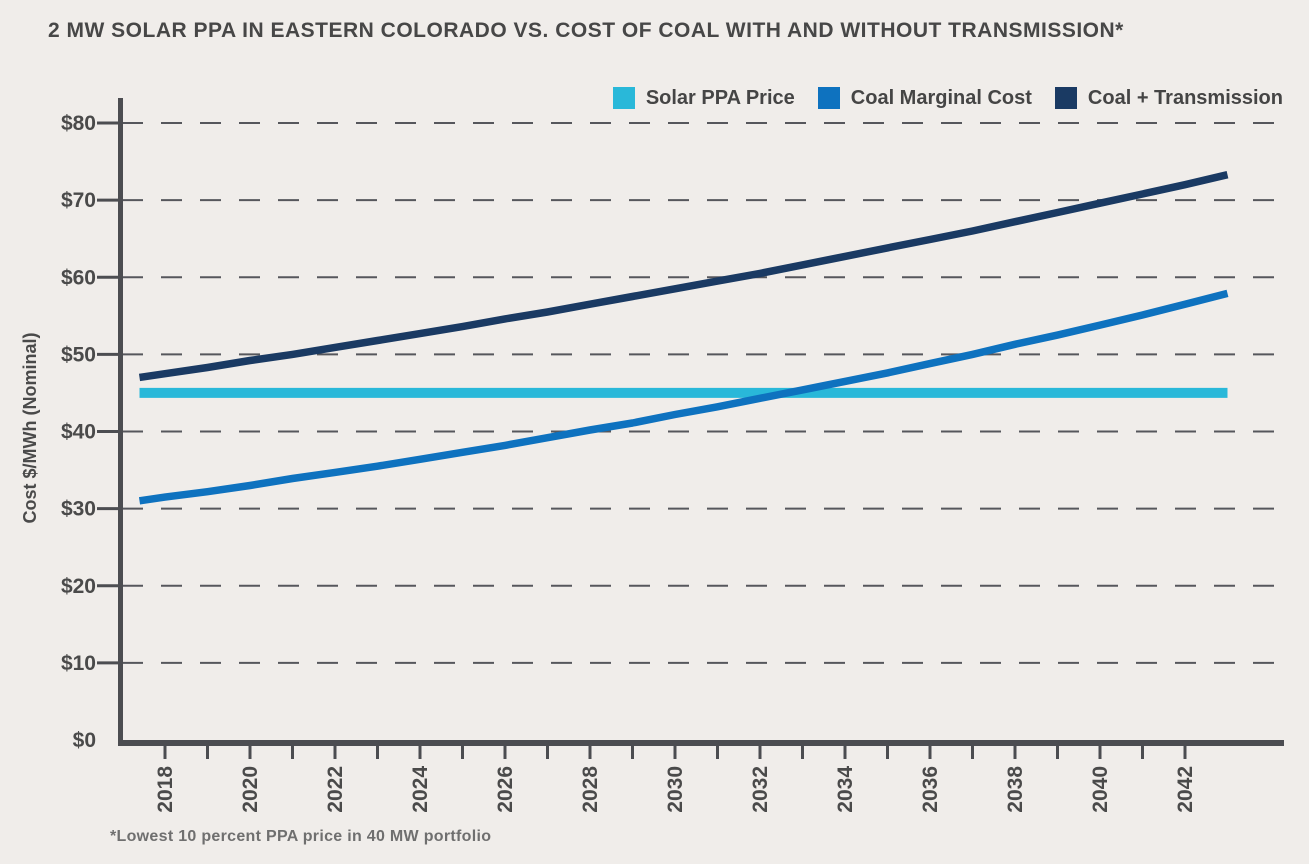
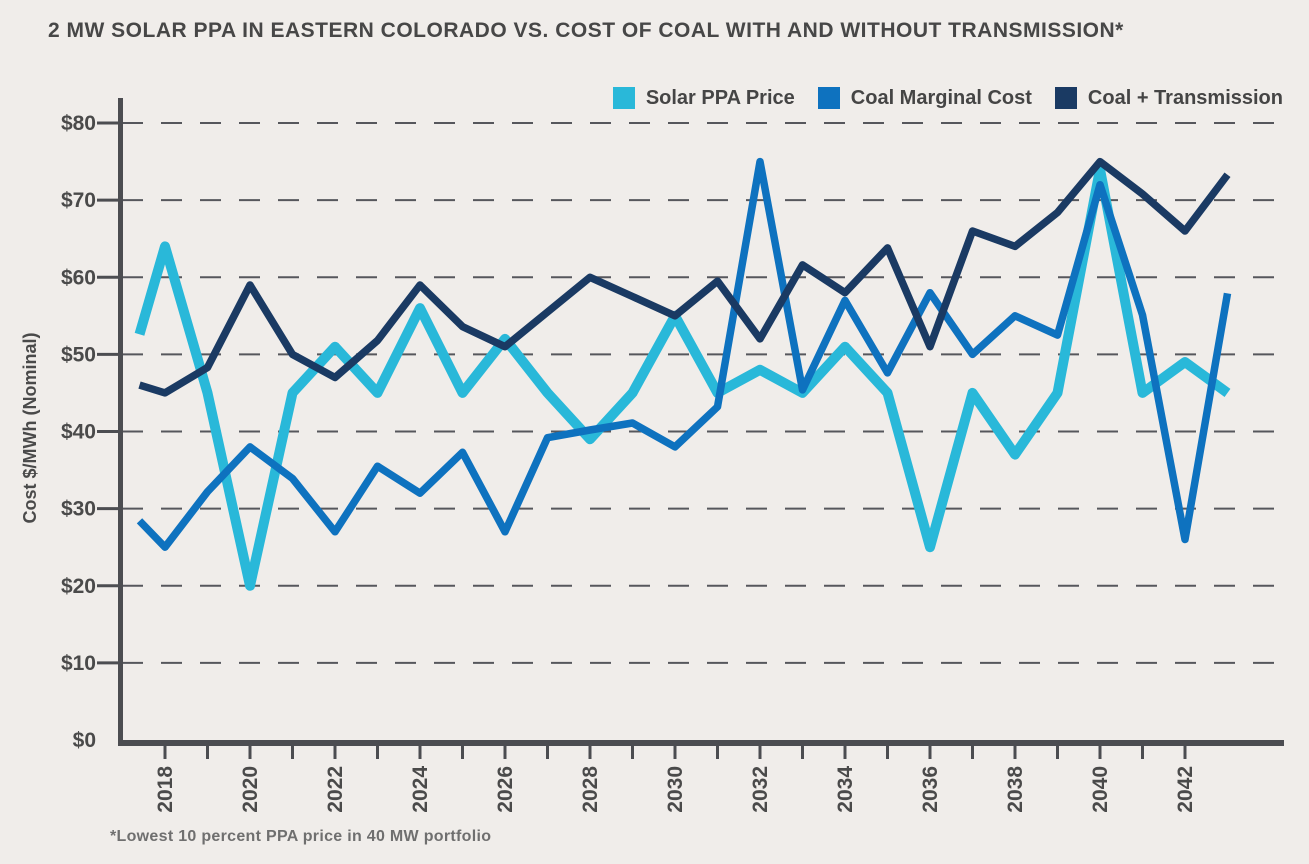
Solar PPA Price/2018: $45 -> $64
Coal Marginal Cost/2018: $32 -> $25
Coal + Transmission/2018: $48 -> $45
Solar PPA Price/2020: $45 -> $20
Coal Marginal Cost/2020: $33 -> $38
Coal + Transmission/2020: $49 -> $59
Solar PPA Price/2022: $45 -> $51
Coal Marginal Cost/2022: $35 -> $27
Coal + Transmission/2022: $51 -> $47
Solar PPA Price/2024: $45 -> $56
Coal Marginal Cost/2024: $36 -> $32
Coal + Transmission/2024: $53 -> $59
Solar PPA Price/2026: $45 -> $52
Coal Marginal Cost/2026: $38 -> $27
Coal + Transmission/2026: $55 -> $51
Solar PPA Price/2028: $45 -> $39
Coal + Transmission/2028: $56 -> $60
Solar PPA Price/2030: $45 -> $55
Coal Marginal Cost/2030: $42 -> $38
Coal + Transmission/2030: $58 -> $55
Solar PPA Price/2032: $45 -> $48
Coal Marginal Cost/2032: $44 -> $75
Coal + Transmission/2032: $60 -> $52
Solar PPA Price/2034: $45 -> $51
Coal Marginal Cost/2034: $46 -> $57
Coal + Transmission/2034: $63 -> $58
Solar PPA Price/2036: $45 -> $25
Coal Marginal Cost/2036: $49 -> $58
Coal + Transmission/2036: $65 -> $51
Solar PPA Price/2038: $45 -> $37
Coal Marginal Cost/2038: $51 -> $55
Coal + Transmission/2038: $67 -> $64
Solar PPA Price/2040: $45 -> $74
Coal Marginal Cost/2040: $54 -> $72
Coal + Transmission/2040: $70 -> $75
Solar PPA Price/2042: $45 -> $49
Coal Marginal Cost/2042: $56 -> $26
Coal + Transmission/2042: $72 -> $66
